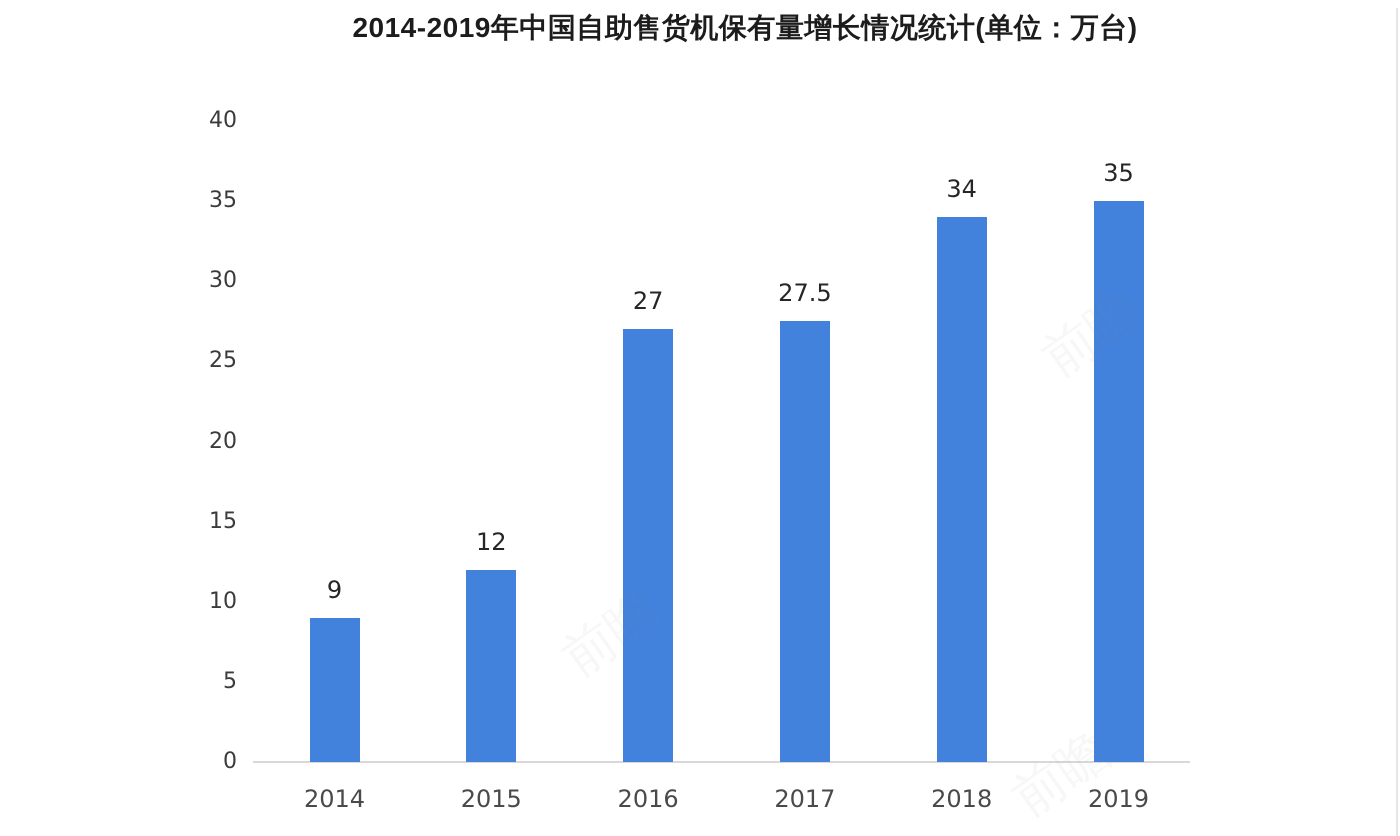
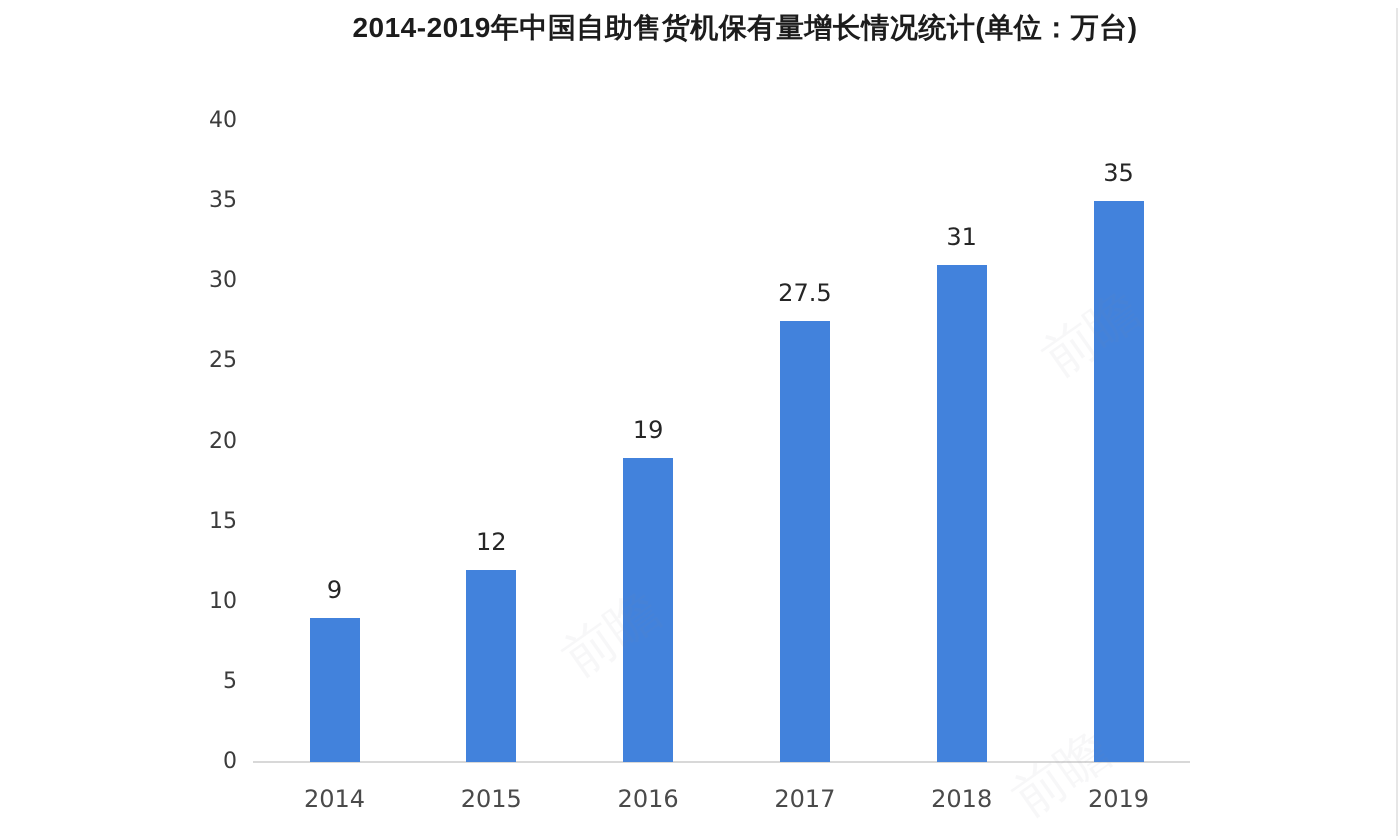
2016: 27 -> 19
2018: 34 -> 31
